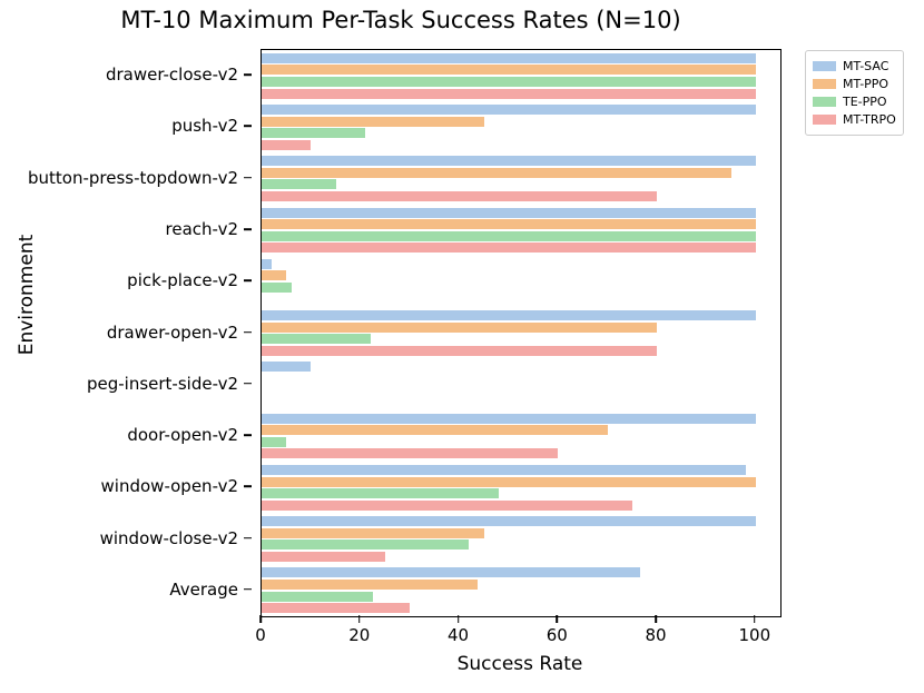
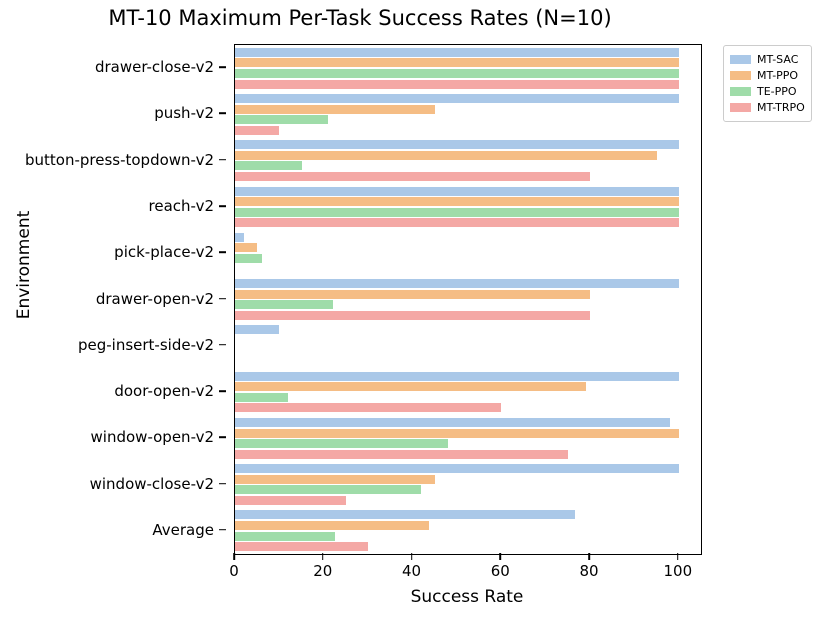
MT-PPO/door-open-v2: 70 -> 79
TE-PPO/door-open-v2: 5 -> 12
